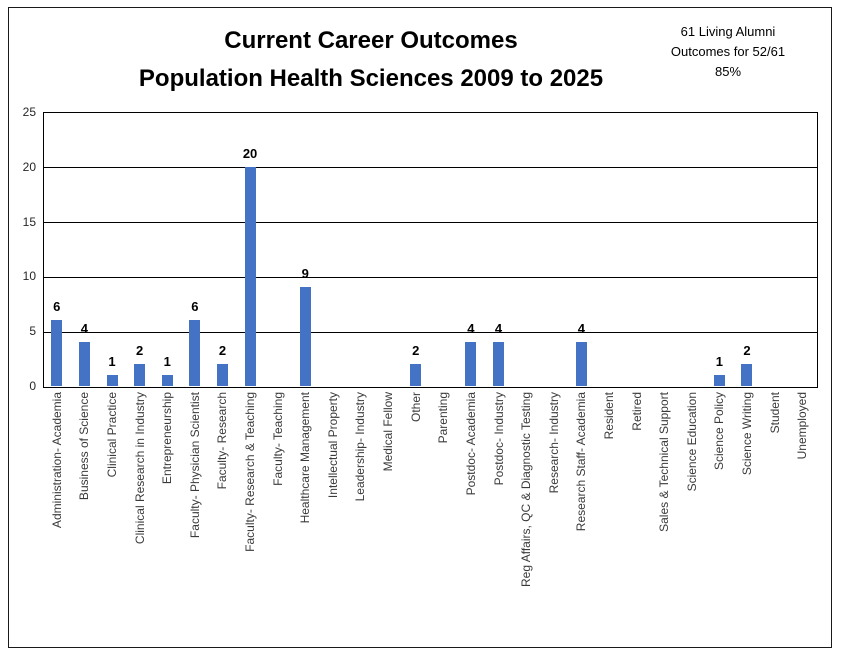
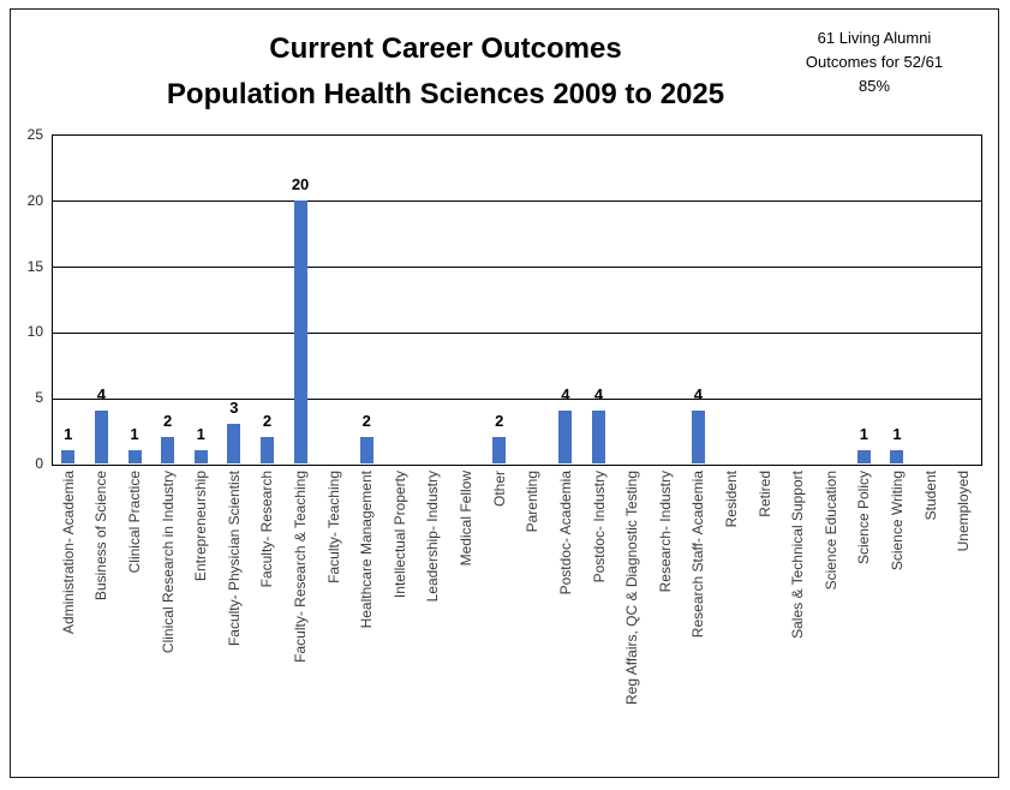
Administration- Academia: 6 -> 1
Faculty- Physician Scientist: 6 -> 3
Healthcare Management: 9 -> 2
Science Writing: 2 -> 1
